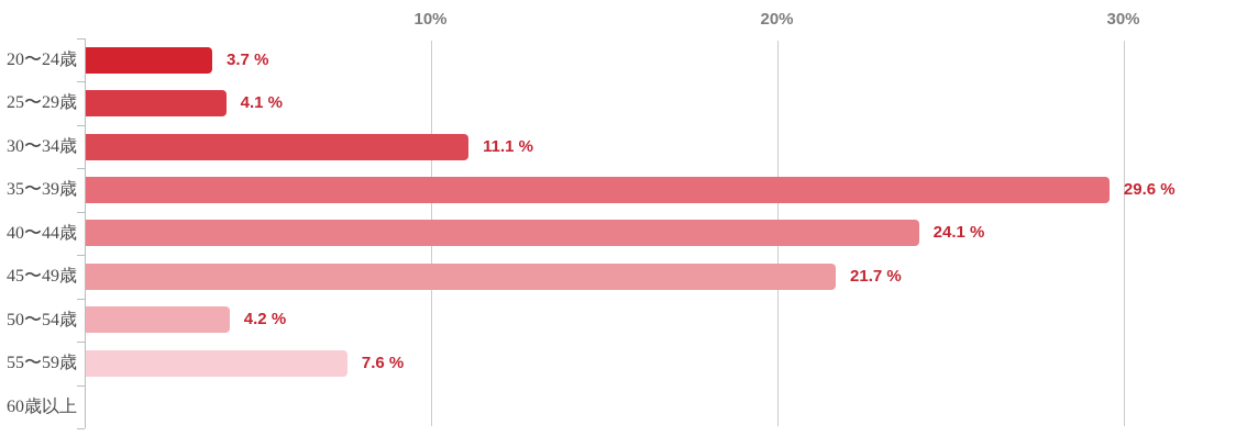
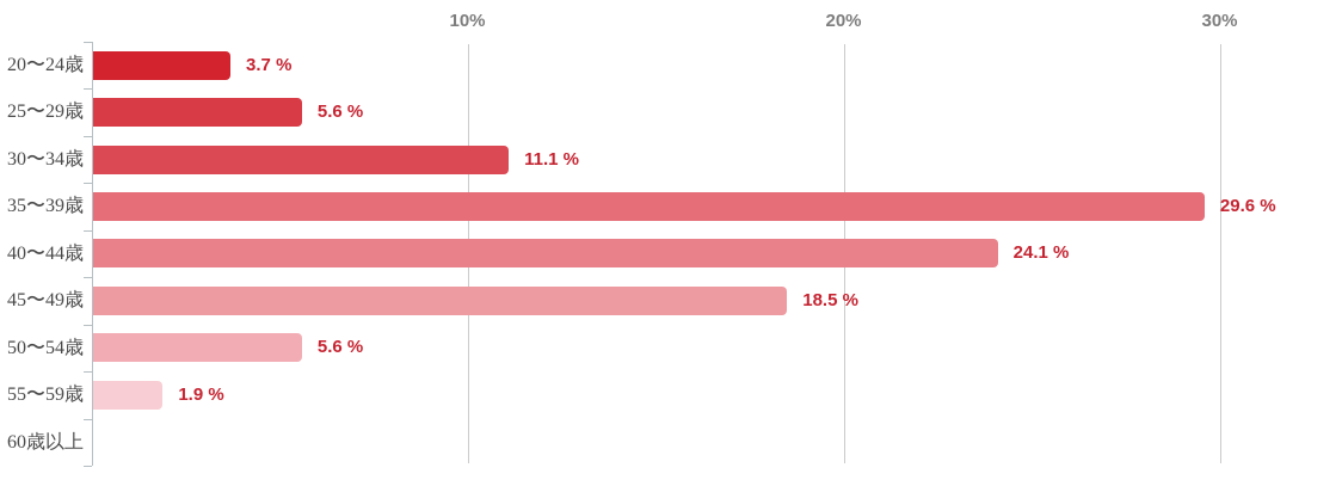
25〜29歳: 4.1 -> 5.6
45〜49歳: 21.7 -> 18.5
50〜54歳: 4.2 -> 5.6
55〜59歳: 7.6 -> 1.9
